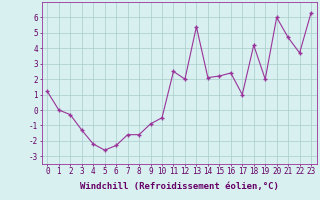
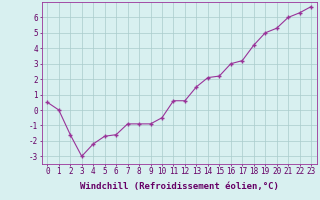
0: 1.2 -> 0.5
2: -0.3 -> -1.6
3: -1.3 -> -3.0
5: -2.6 -> -1.7
6: -2.3 -> -1.6
7: -1.6 -> -0.9
8: -1.6 -> -0.9
11: 2.5 -> 0.6
12: 2.0 -> 0.6
13: 5.4 -> 1.5
16: 2.4 -> 3.0
17: 1.0 -> 3.2
19: 2.0 -> 5.0
20: 6.0 -> 5.3
21: 4.7 -> 6.0
22: 3.7 -> 6.3
23: 6.3 -> 6.7
